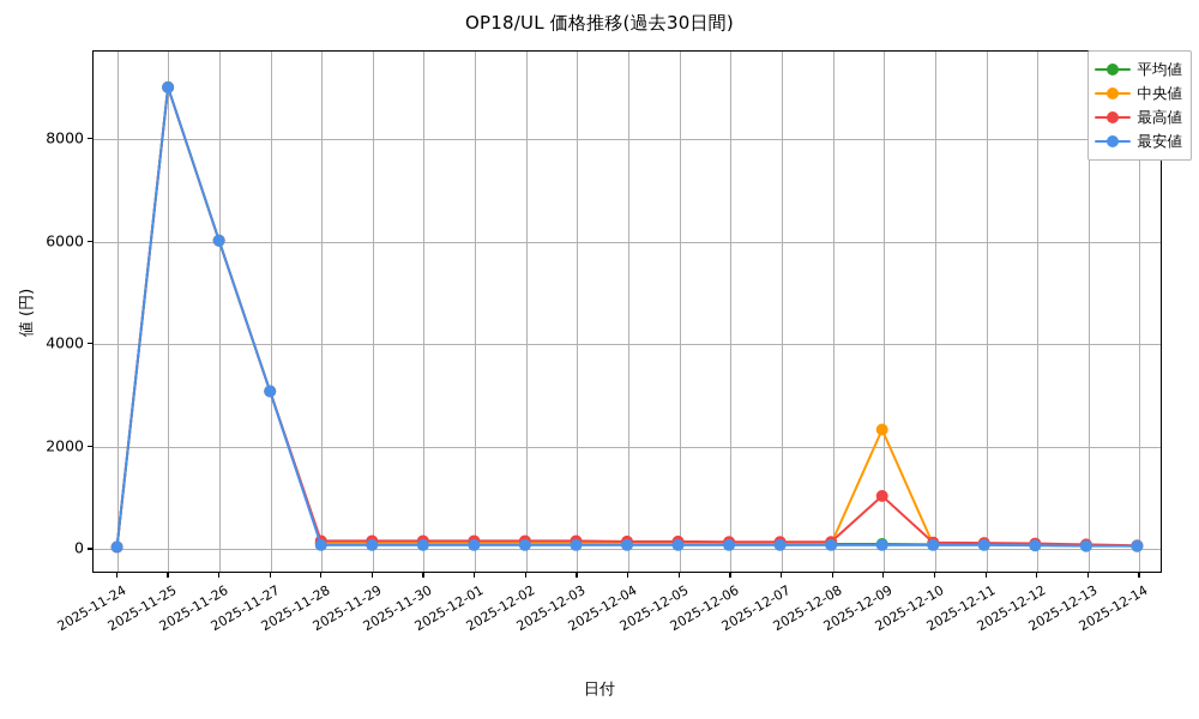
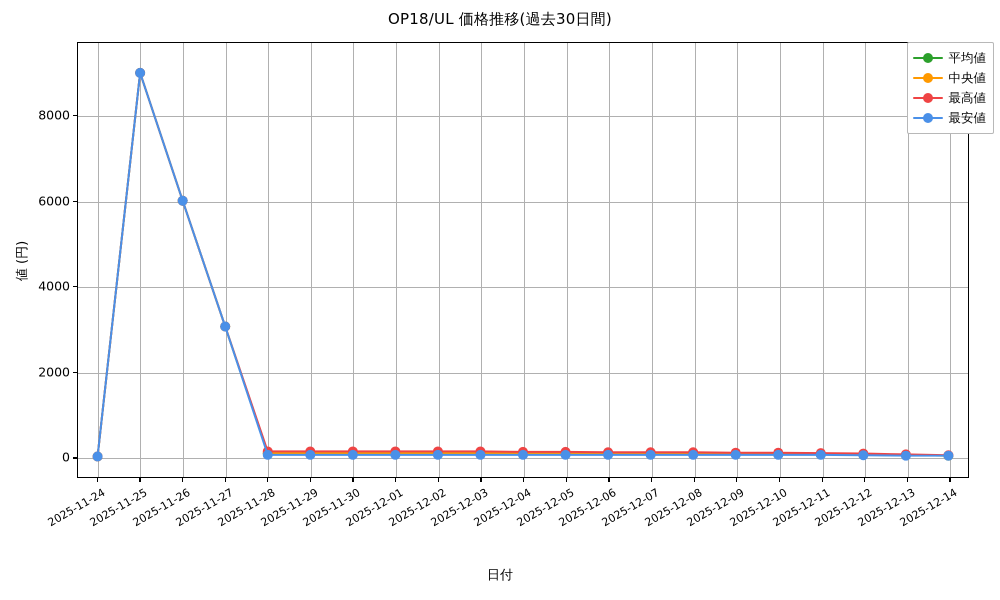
中央値/2025-12-09: 2300 -> 100
最高値/2025-12-09: 1000 -> 100
